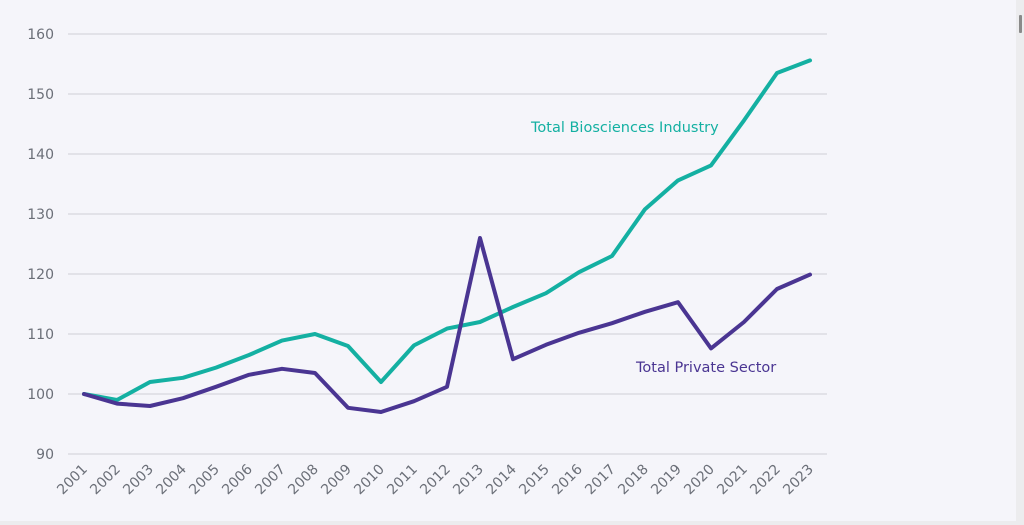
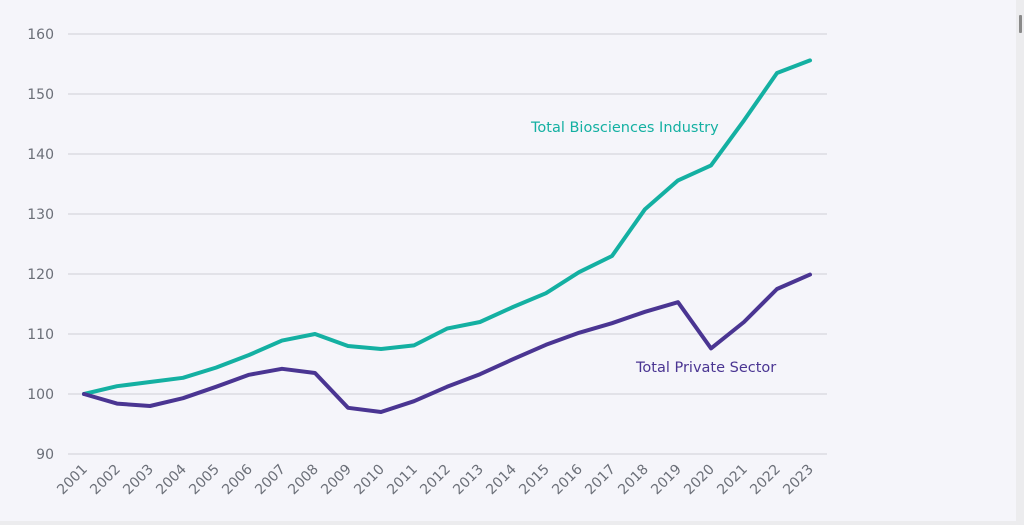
Total Biosciences Industry/2002: 99 -> 101
Total Biosciences Industry/2010: 102 -> 108
Total Private Sector/2013: 126 -> 103
